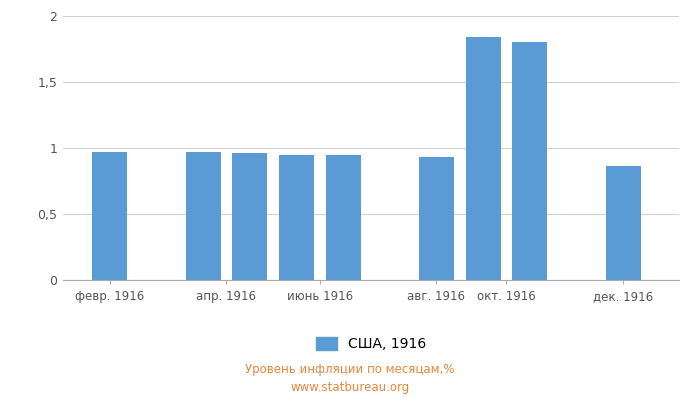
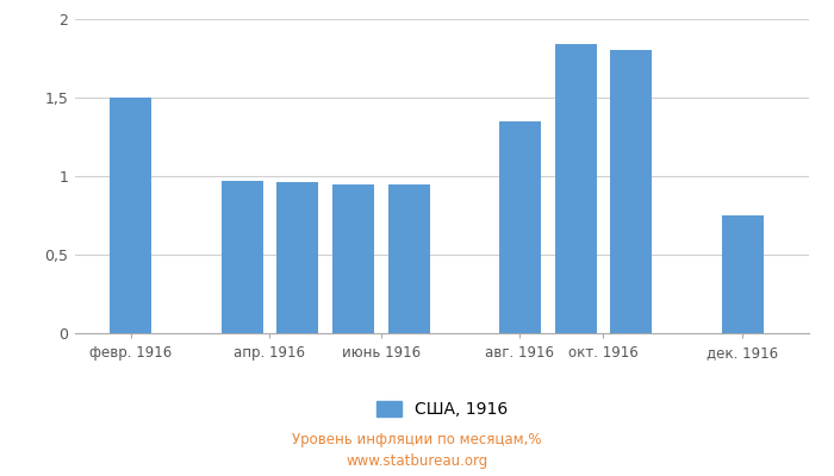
февр. 1916: 0,97 -> 1,50
авг. 1916: 0,93 -> 1,35
дек. 1916: 0,86 -> 0,75
